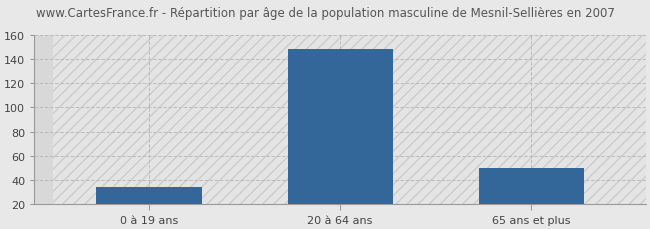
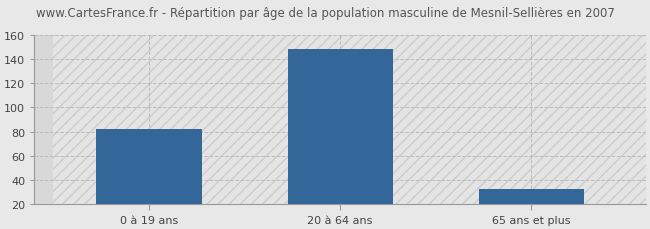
0 à 19 ans: 34 -> 82
65 ans et plus: 50 -> 33
